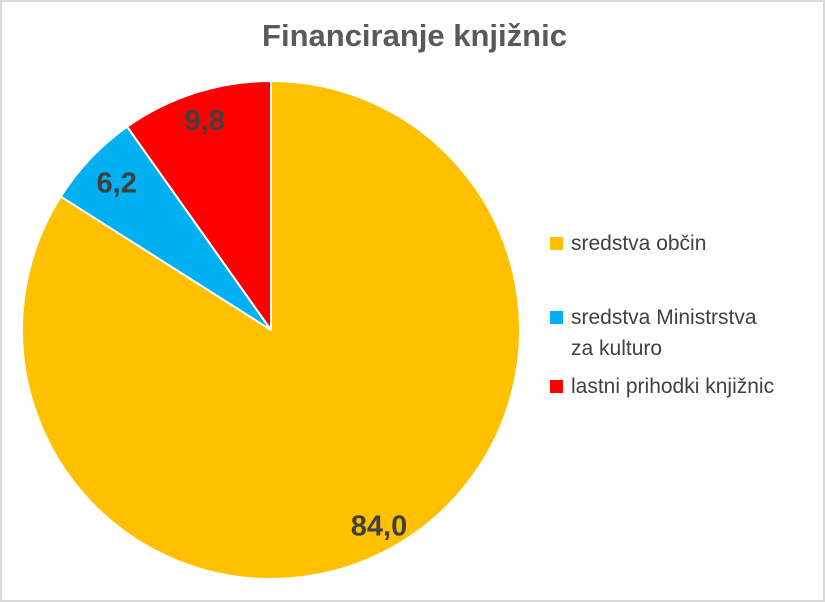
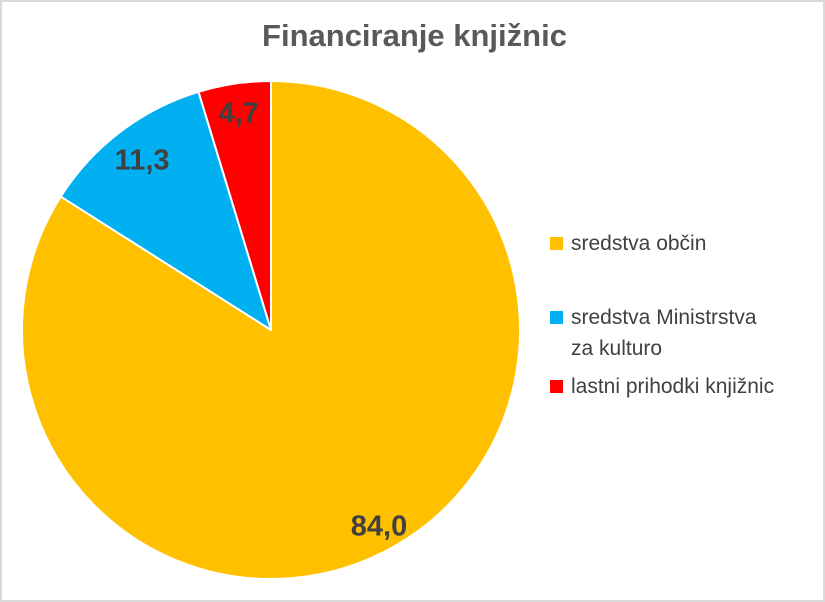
sredstva Ministrstva za kulturo: 6,2 -> 11,3
lastni prihodki knjižnic: 9,8 -> 4,7
